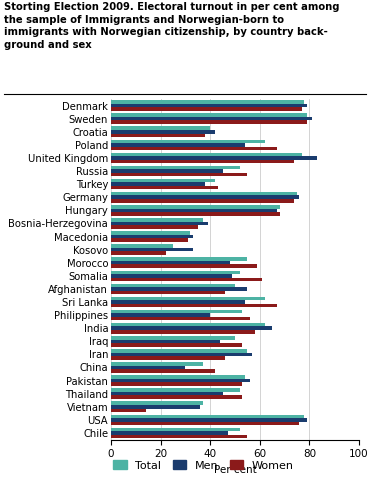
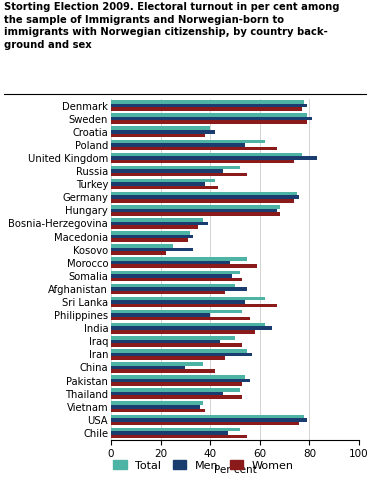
Women/Somalia: 61 -> 53
Women/Vietnam: 14 -> 38
